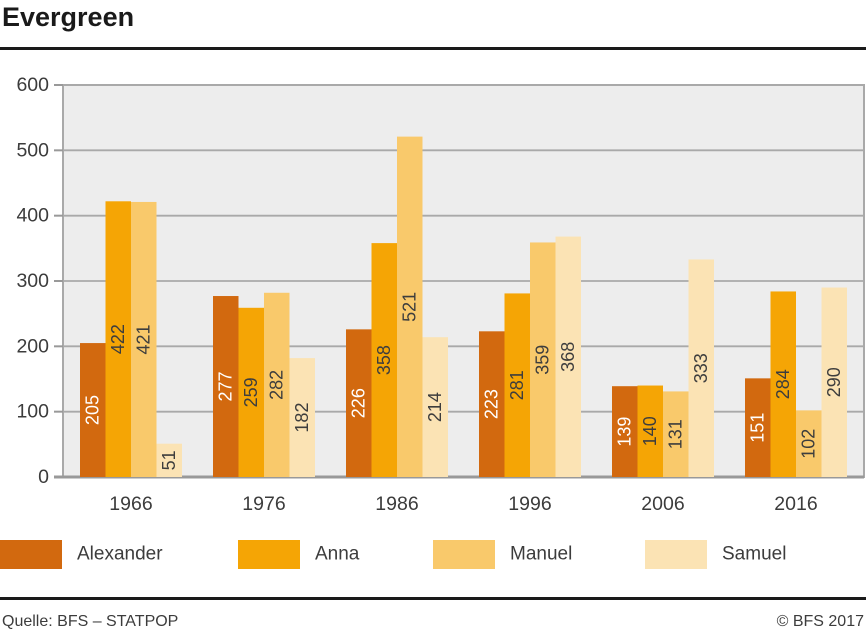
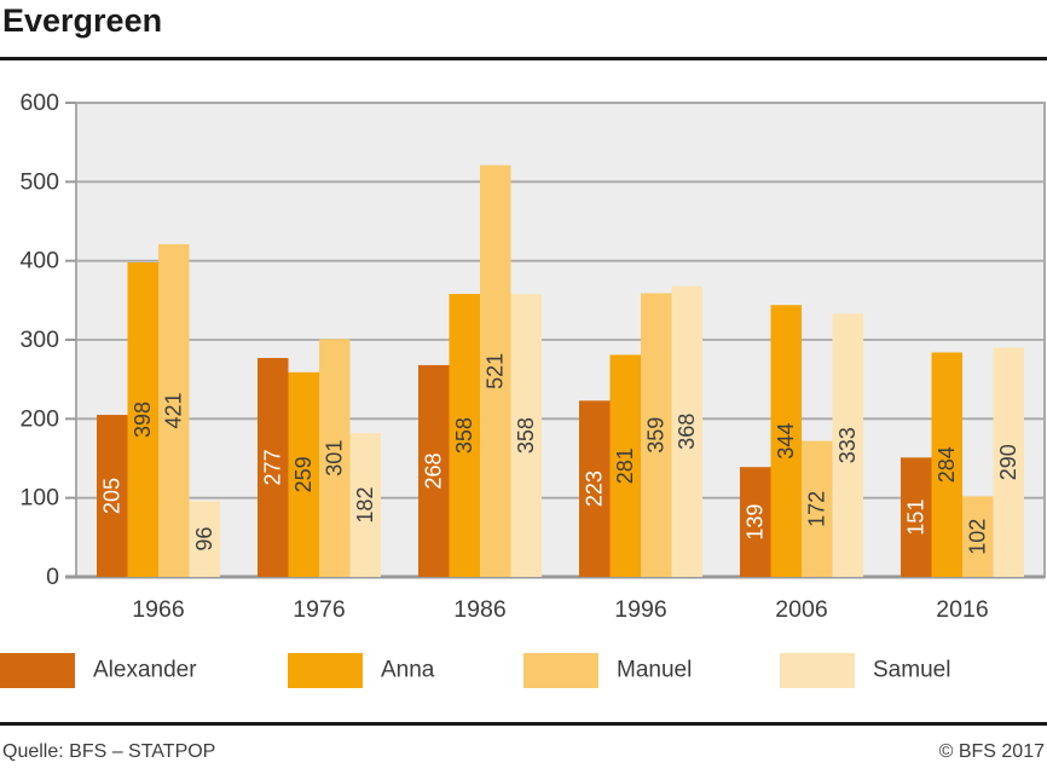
Anna/1966: 422 -> 398
Samuel/1966: 51 -> 96
Manuel/1976: 282 -> 301
Alexander/1986: 226 -> 268
Samuel/1986: 214 -> 358
Anna/2006: 140 -> 344
Manuel/2006: 131 -> 172
